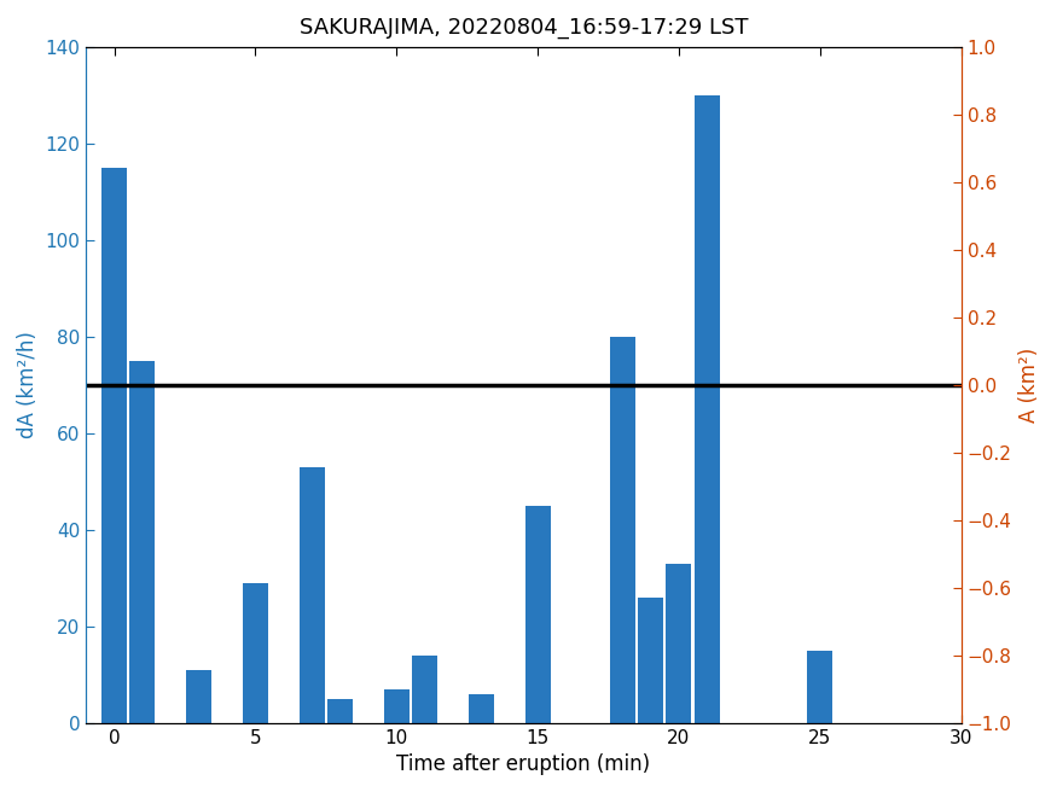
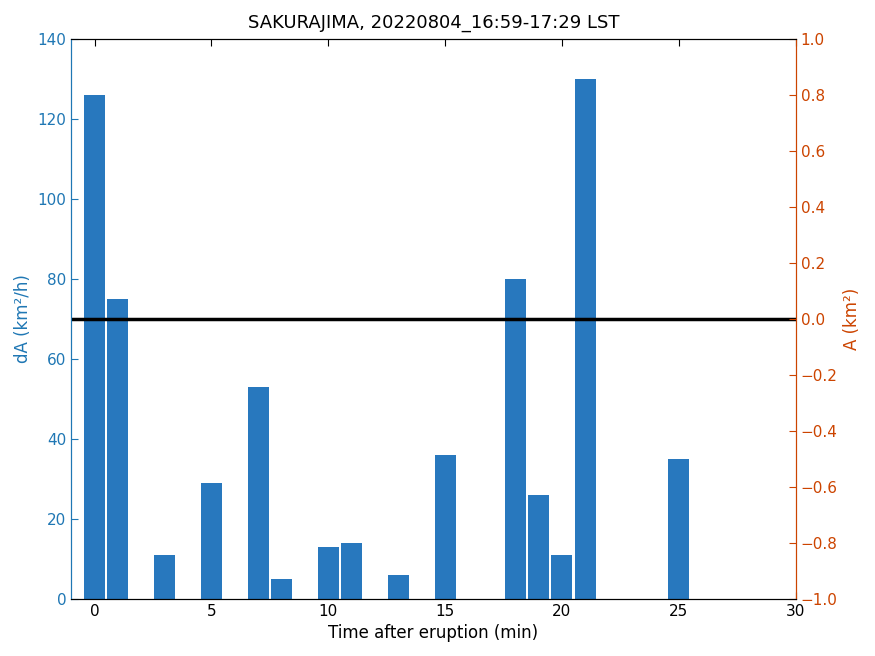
0: 115 -> 126
10: 7 -> 13
15: 45 -> 36
20: 33 -> 11
25: 15 -> 35
